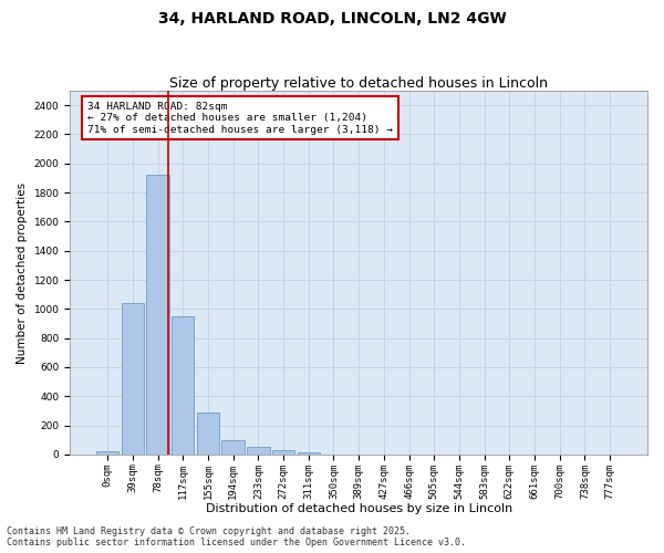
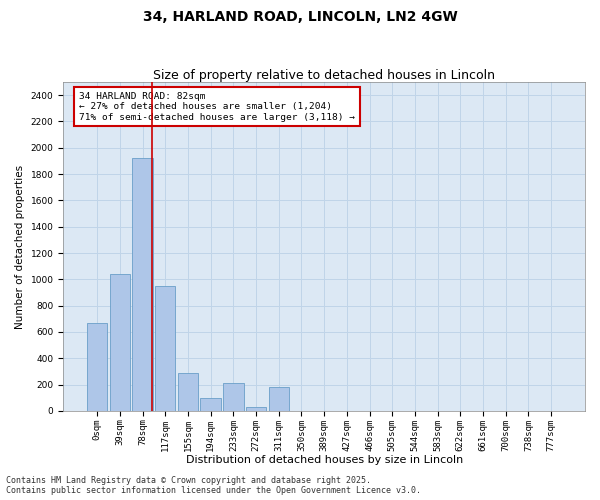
0sqm: 20 -> 670
233sqm: 60 -> 210
311sqm: 20 -> 180
